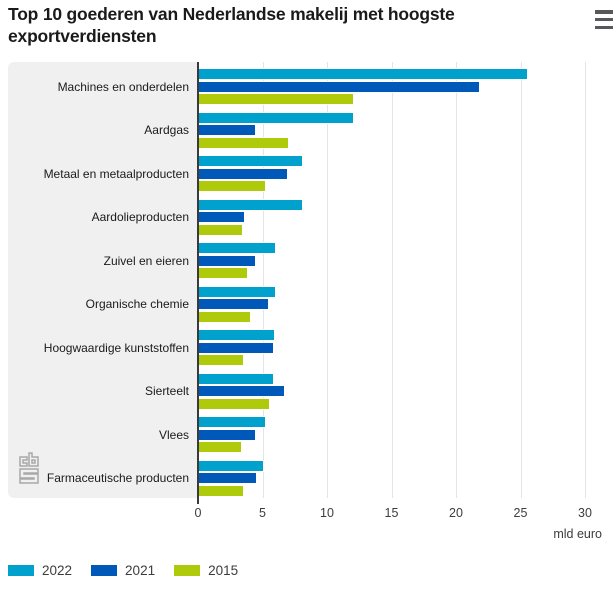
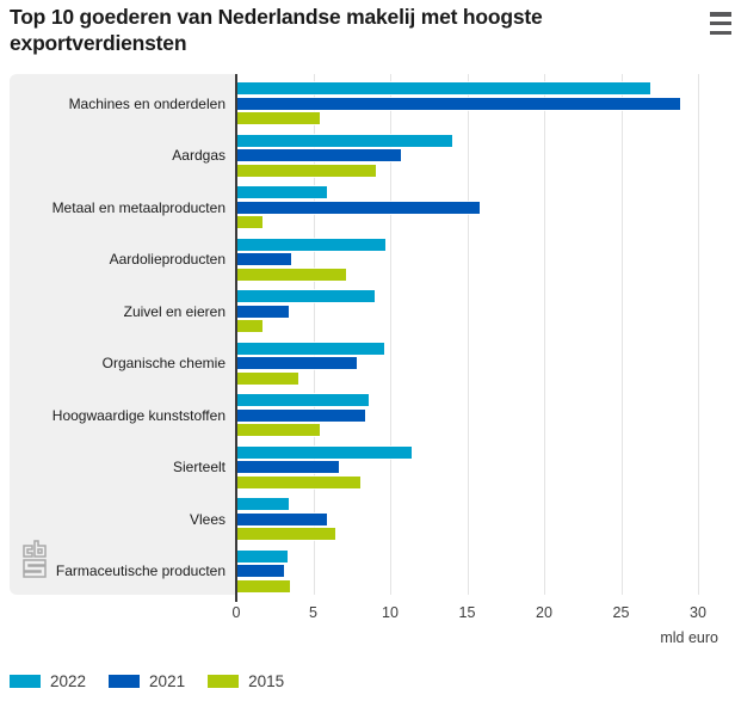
2022/Machines en onderdelen: 25.5 -> 26.9
2021/Machines en onderdelen: 21.8 -> 28.8
2015/Machines en onderdelen: 12.0 -> 5.4
2022/Aardgas: 12.0 -> 14.0
2021/Aardgas: 4.4 -> 10.7
2015/Aardgas: 7.0 -> 9.1
2022/Metaal en metaalproducten: 8.1 -> 5.9
2021/Metaal en metaalproducten: 6.9 -> 15.8
2015/Metaal en metaalproducten: 5.2 -> 1.7
2022/Aardolieproducten: 8.1 -> 9.7
2015/Aardolieproducten: 3.4 -> 7.1
2022/Zuivel en eieren: 6.0 -> 9.0
2021/Zuivel en eieren: 4.4 -> 3.4
2015/Zuivel en eieren: 3.8 -> 1.7
2022/Organische chemie: 6.0 -> 9.6
2021/Organische chemie: 5.4 -> 7.8
2022/Hoogwaardige kunststoffen: 5.9 -> 8.6
2021/Hoogwaardige kunststoffen: 5.8 -> 8.4
2015/Hoogwaardige kunststoffen: 3.5 -> 5.4
2022/Sierteelt: 5.8 -> 11.4
2015/Sierteelt: 5.5 -> 8.1
2022/Vlees: 5.2 -> 3.4
2021/Vlees: 4.4 -> 5.9
2015/Vlees: 3.3 -> 6.4
2022/Farmaceutische producten: 5.0 -> 3.3
2021/Farmaceutische producten: 4.5 -> 3.1
